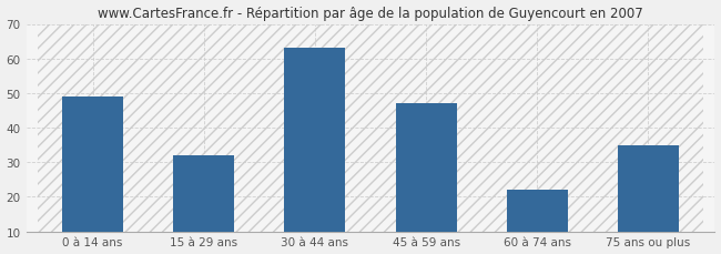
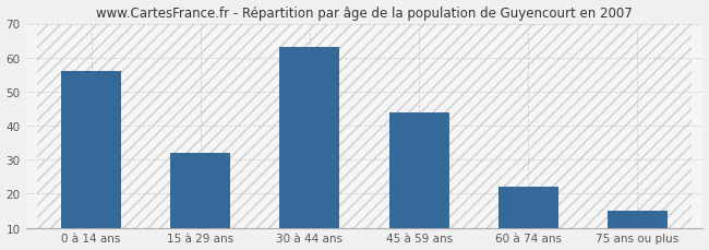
0 à 14 ans: 49 -> 56
45 à 59 ans: 47 -> 44
75 ans ou plus: 35 -> 15
